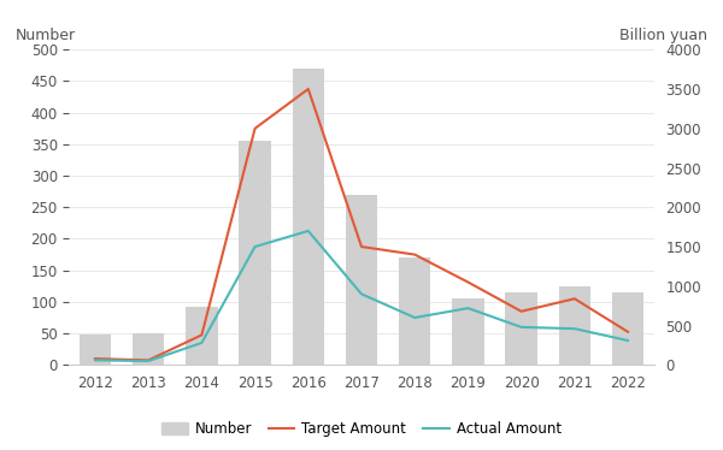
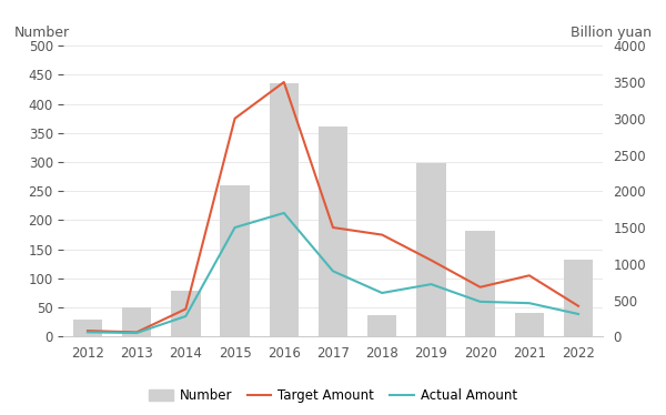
Number/2012: 48 -> 30
Number/2014: 93 -> 78
Number/2015: 355 -> 260
Number/2016: 470 -> 436
Number/2017: 270 -> 362
Number/2018: 170 -> 36
Number/2019: 105 -> 298
Number/2020: 115 -> 182
Number/2021: 125 -> 40
Number/2022: 115 -> 132
